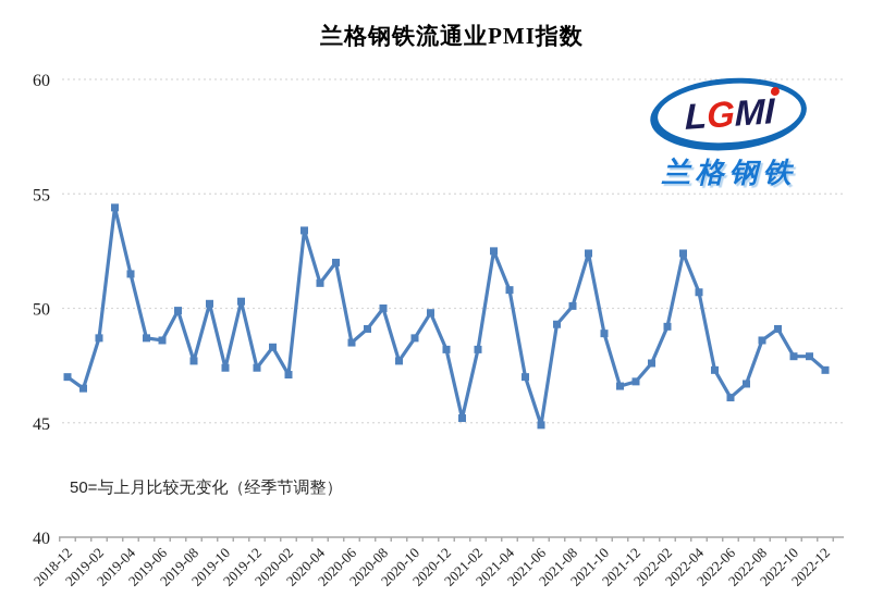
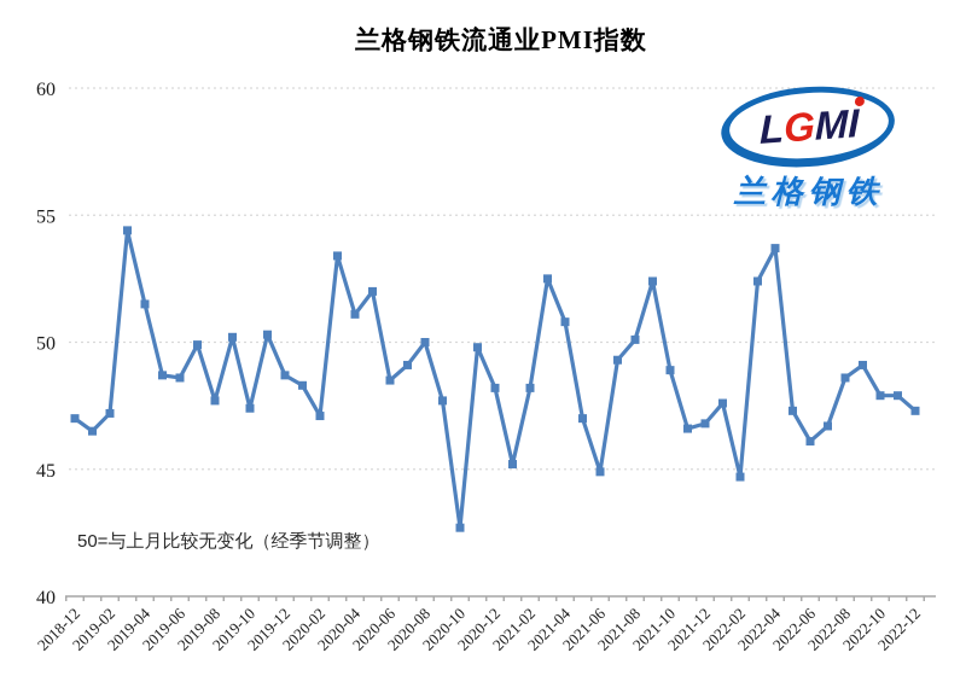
2019-02: 48.7 -> 47.2
2019-12: 47.4 -> 48.7
2020-10: 48.7 -> 42.7
2022-02: 49.2 -> 44.7
2022-04: 50.7 -> 53.7
